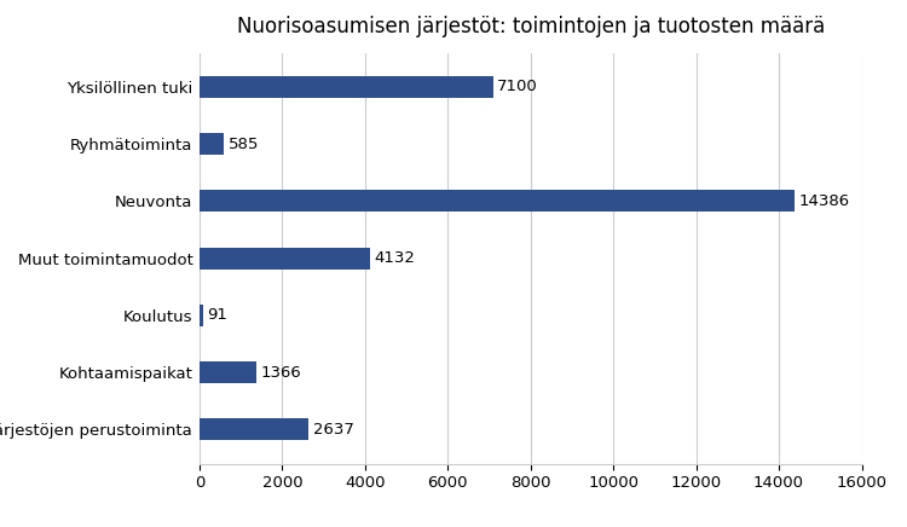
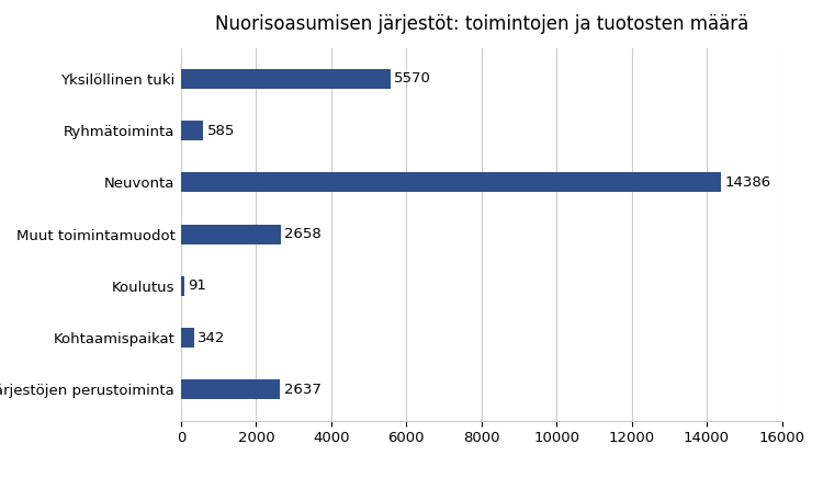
Yksilöllinen tuki: 7100 -> 5570
Muut toimintamuodot: 4132 -> 2658
Kohtaamispaikat: 1366 -> 342
